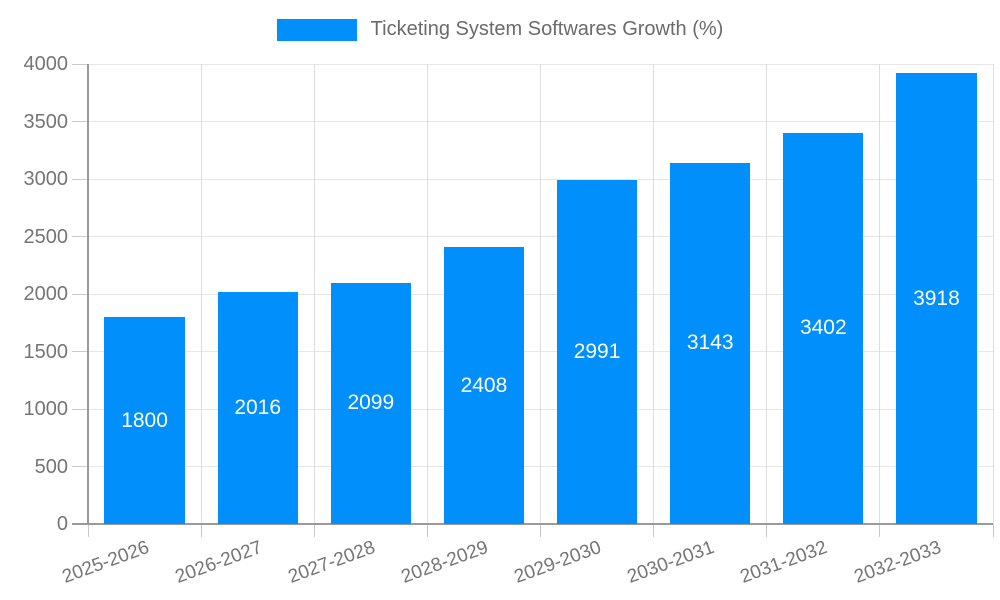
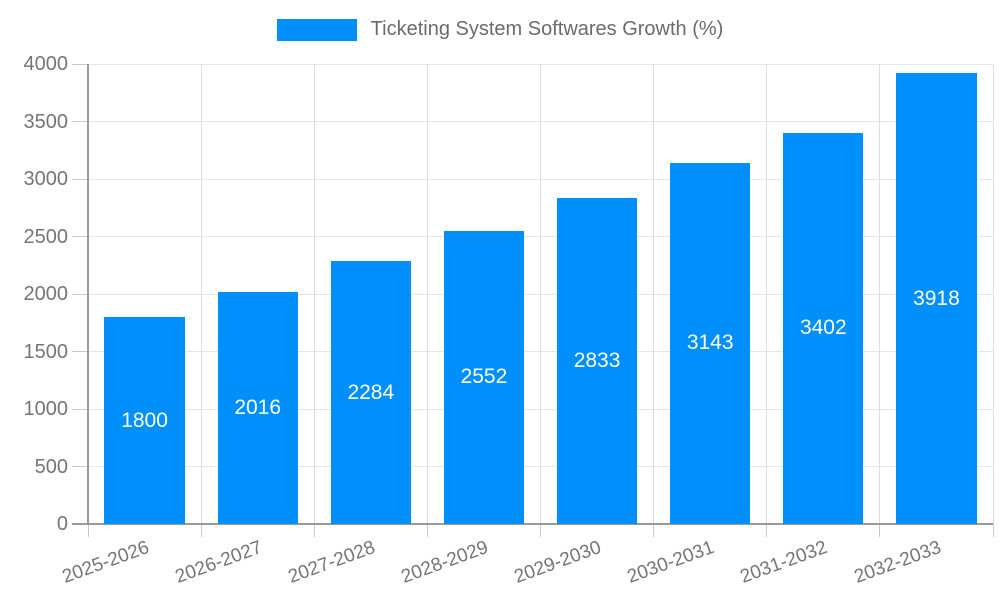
2027-2028: 2099 -> 2284
2028-2029: 2408 -> 2552
2029-2030: 2991 -> 2833
